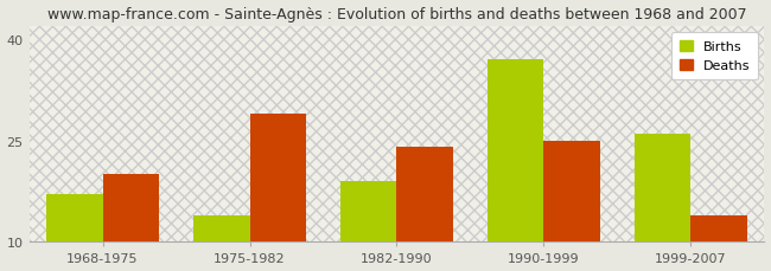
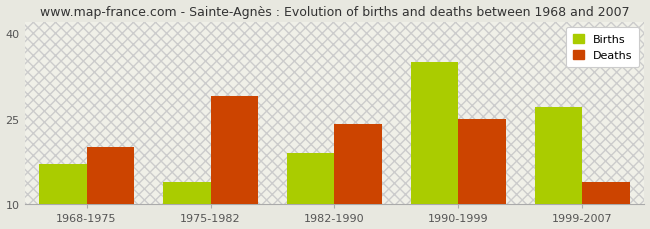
Births/1990-1999: 37 -> 35
Births/1999-2007: 26 -> 27
